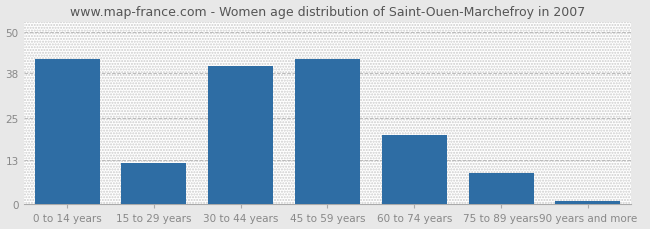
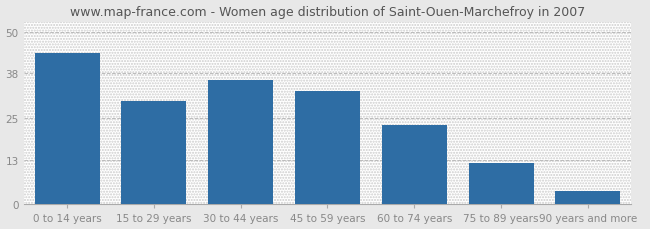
0 to 14 years: 42 -> 44
15 to 29 years: 12 -> 30
30 to 44 years: 40 -> 36
45 to 59 years: 42 -> 33
60 to 74 years: 20 -> 23
75 to 89 years: 9 -> 12
90 years and more: 1 -> 4
